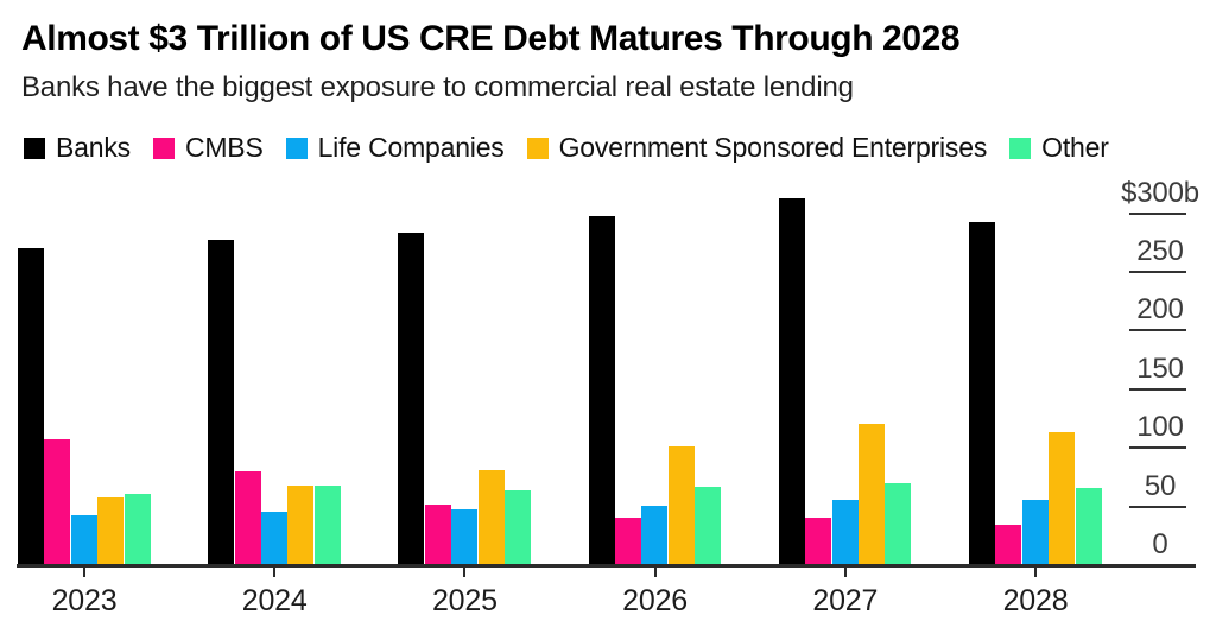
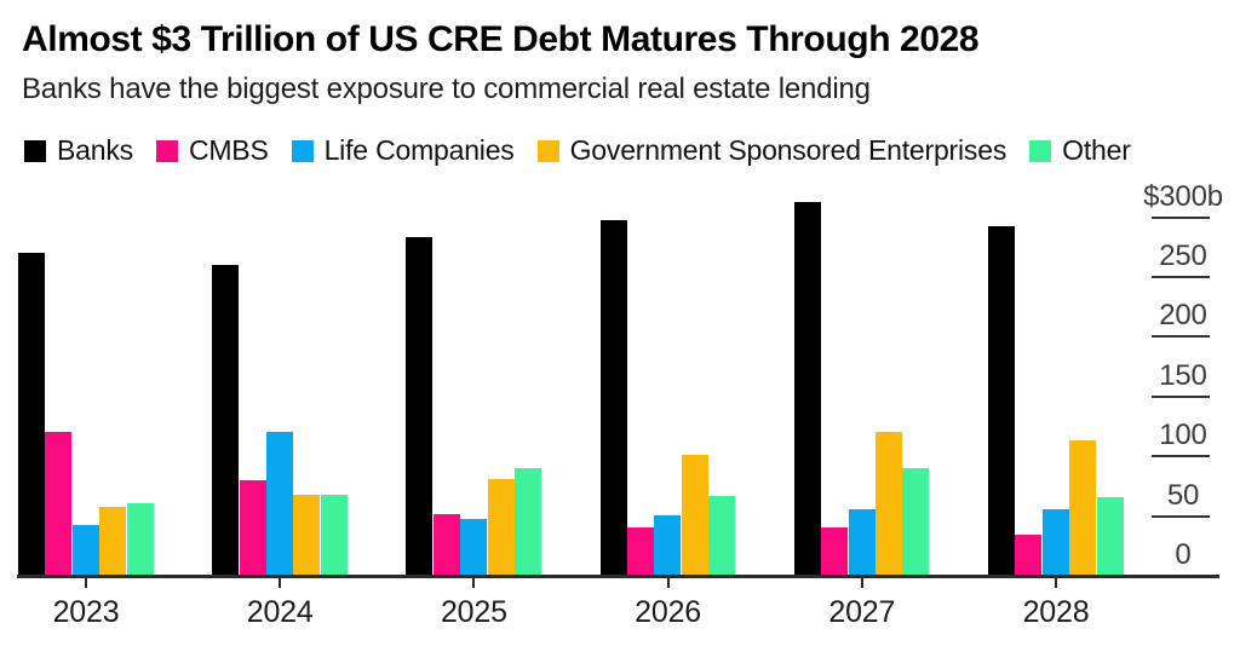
CMBS/2023: 110 -> 120
Banks/2024: 280 -> 260
Life Companies/2024: 50 -> 120
Other/2025: 60 -> 90
Other/2027: 70 -> 90
